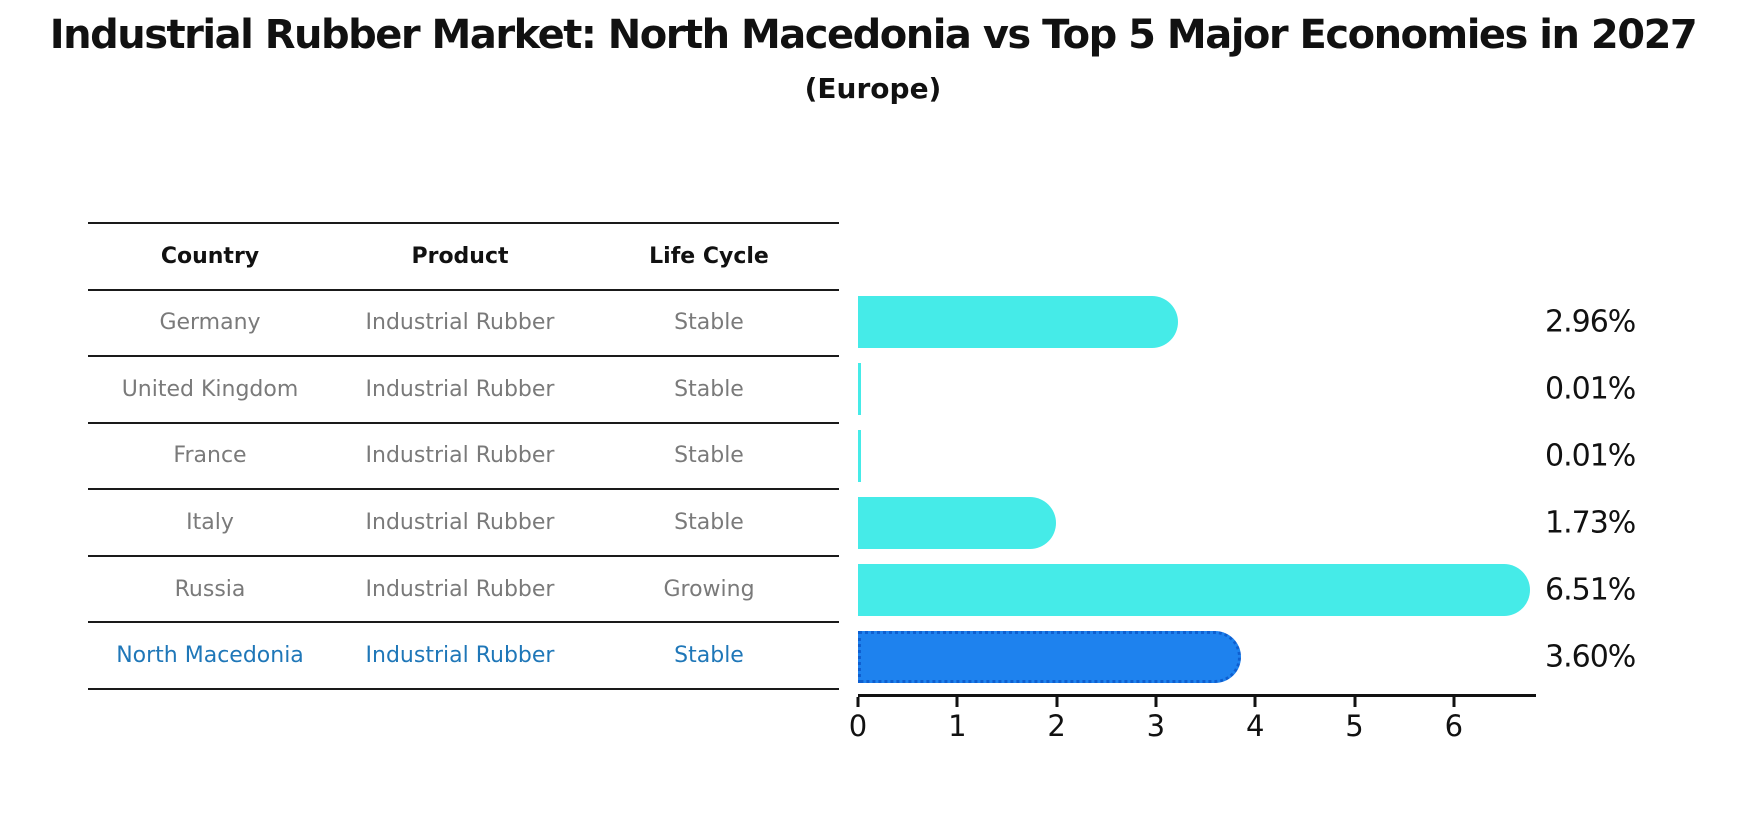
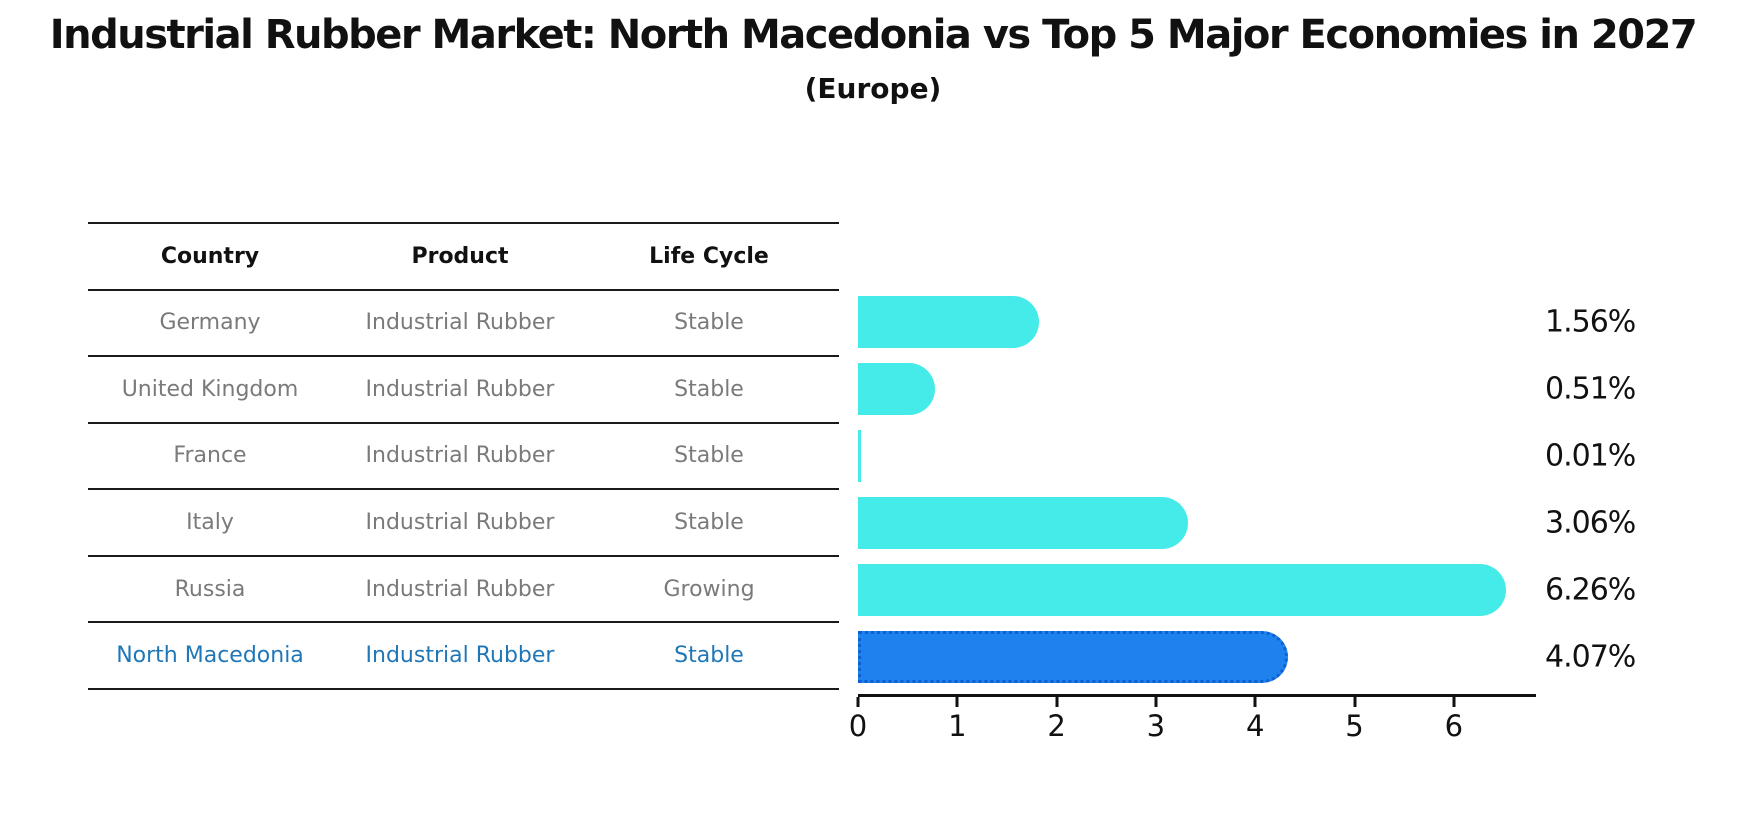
Germany: 2.96% -> 1.56%
United Kingdom: 0.01% -> 0.51%
Italy: 1.73% -> 3.06%
Russia: 6.51% -> 6.26%
North Macedonia: 3.60% -> 4.07%
